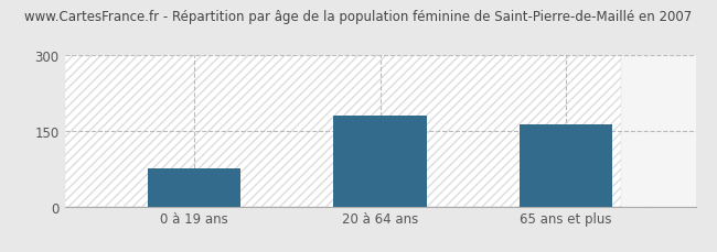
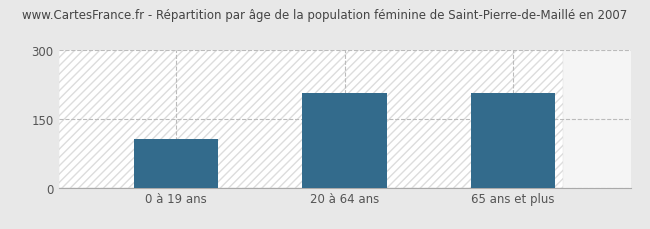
0 à 19 ans: 75 -> 105
20 à 64 ans: 180 -> 205
65 ans et plus: 163 -> 205
